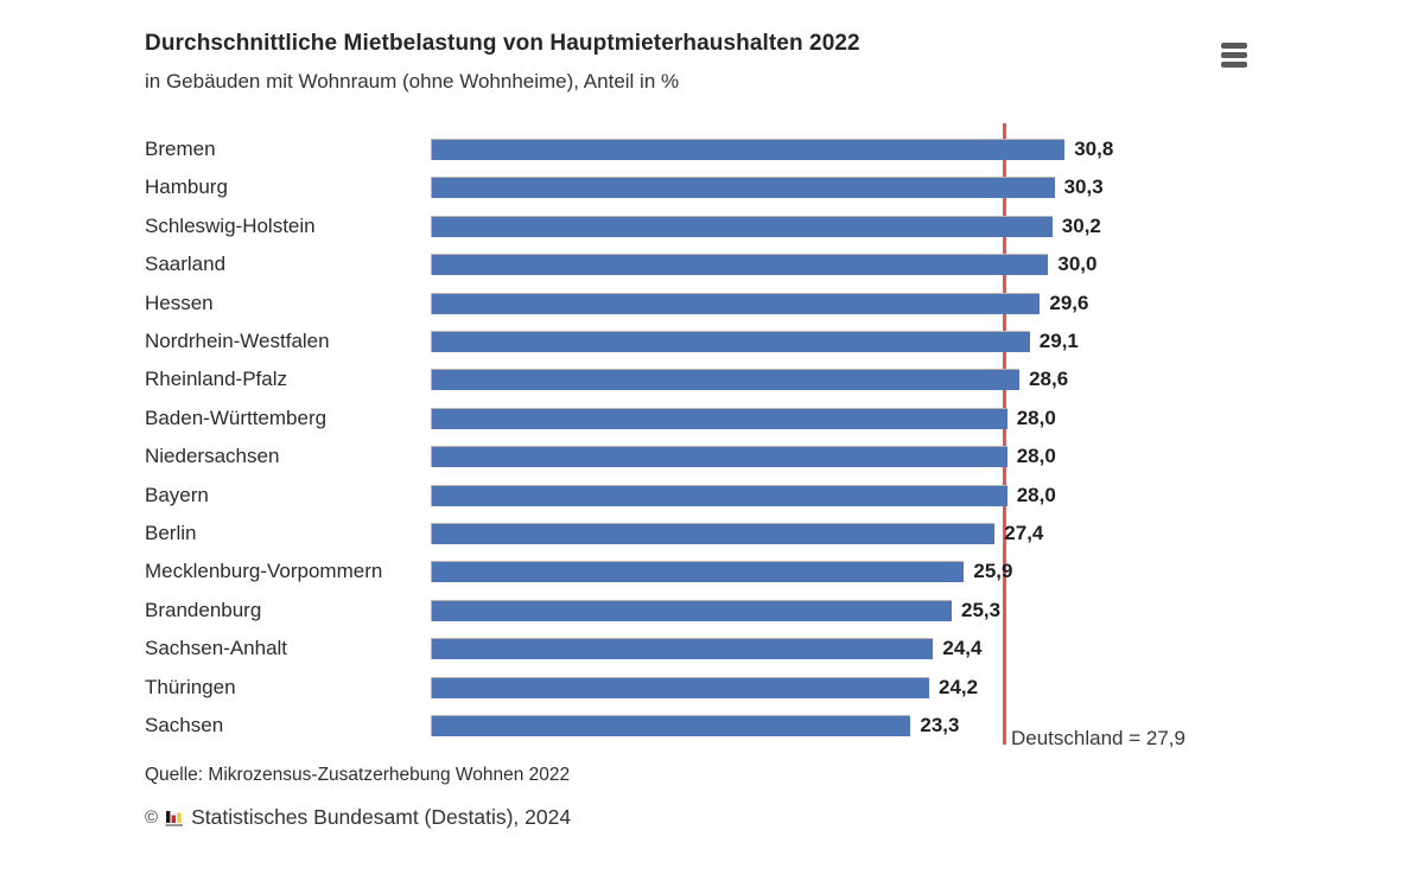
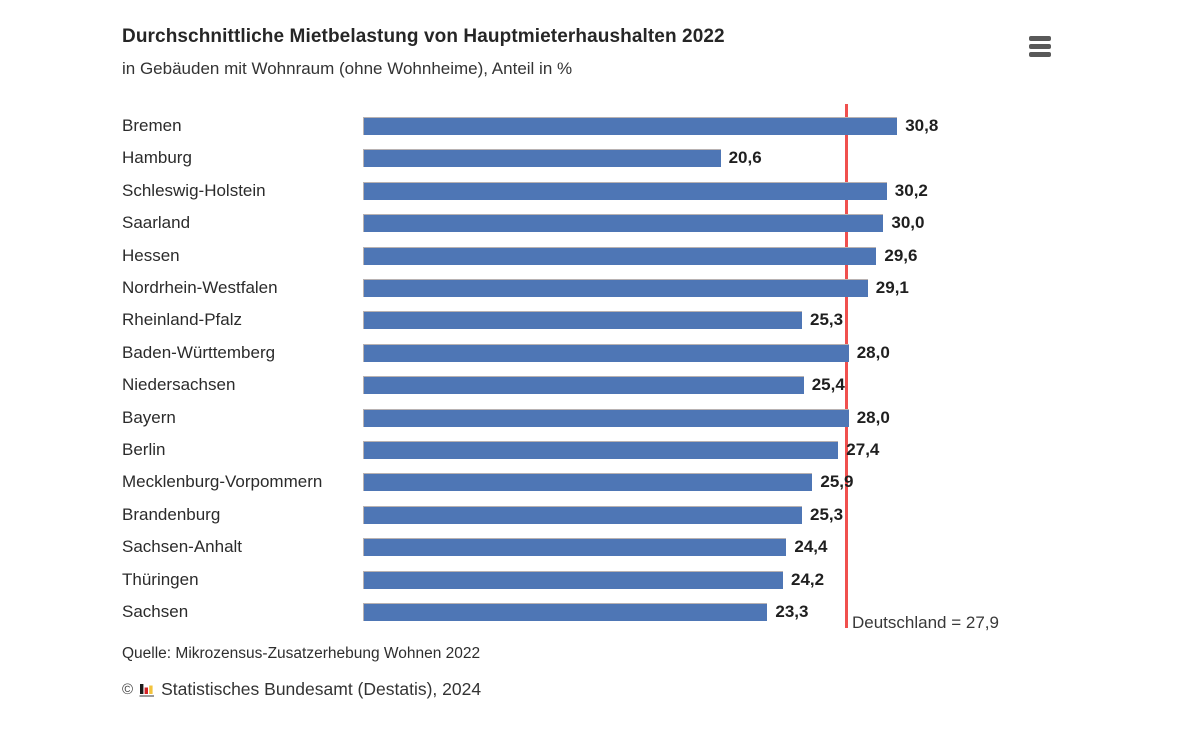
Hamburg: 30,3 -> 20,6
Rheinland-Pfalz: 28,6 -> 25,3
Niedersachsen: 28,0 -> 25,4
